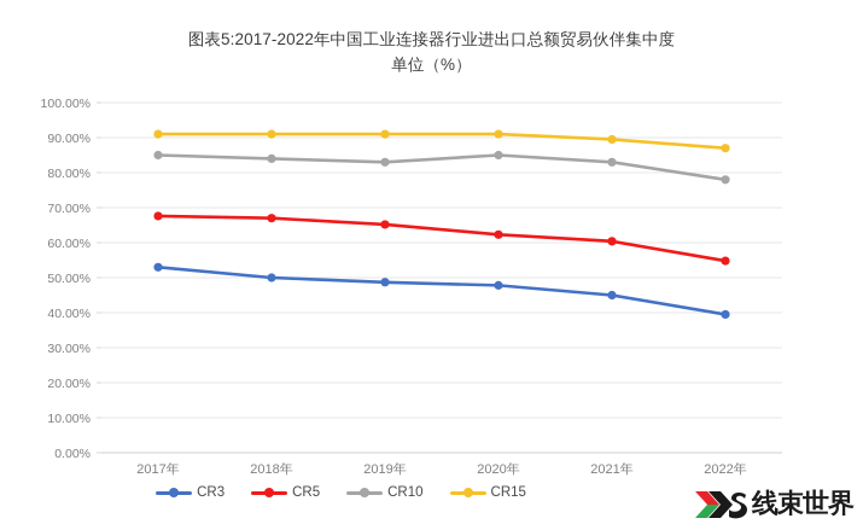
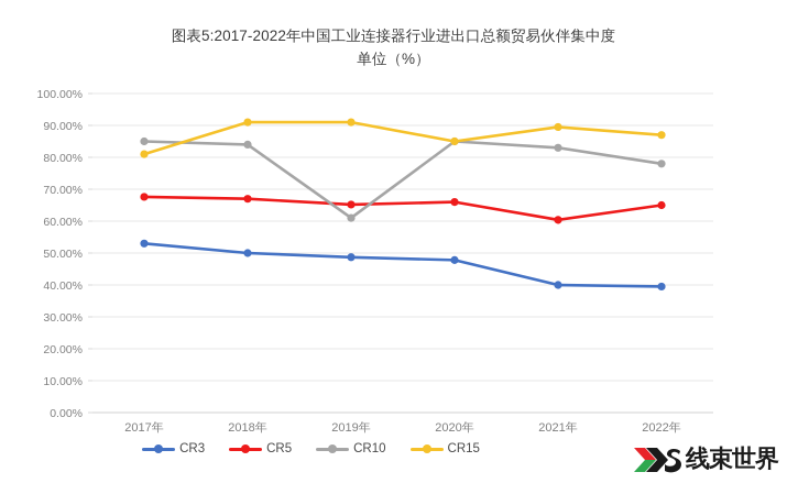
CR15/2017年: 91% -> 81%
CR10/2019年: 83% -> 61%
CR5/2020年: 62% -> 66%
CR15/2020年: 91% -> 85%
CR3/2021年: 45% -> 40%
CR5/2022年: 55% -> 65%
